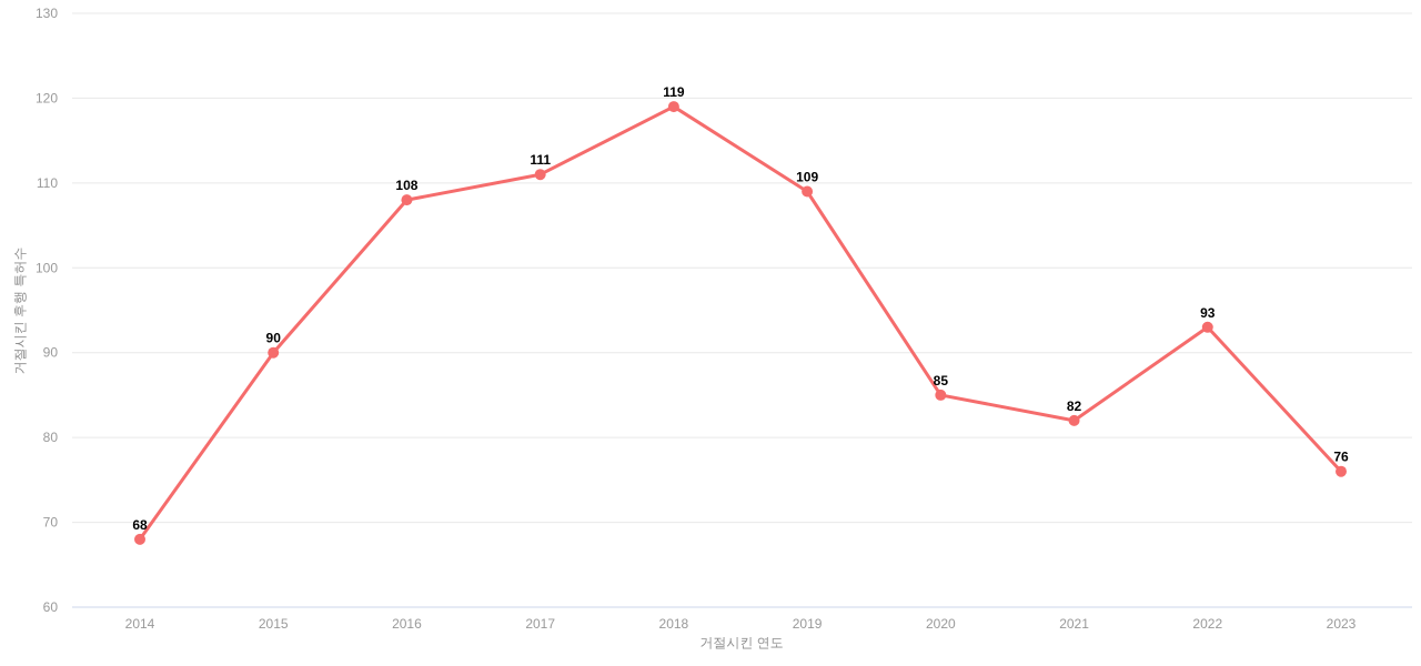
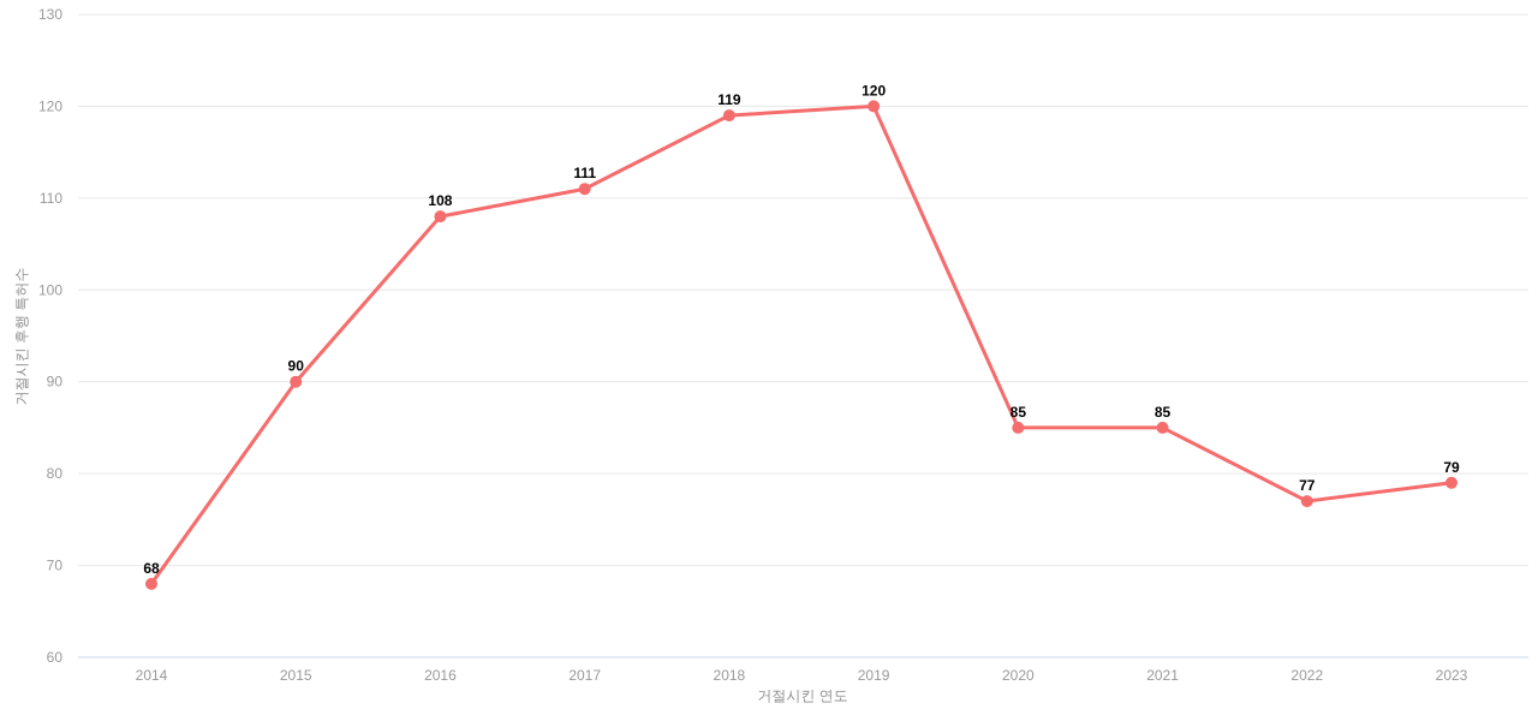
2019: 109 -> 120
2021: 82 -> 85
2022: 93 -> 77
2023: 76 -> 79
